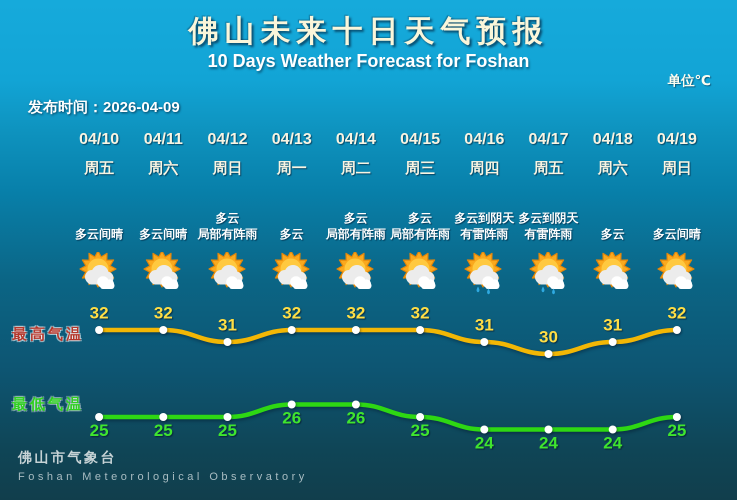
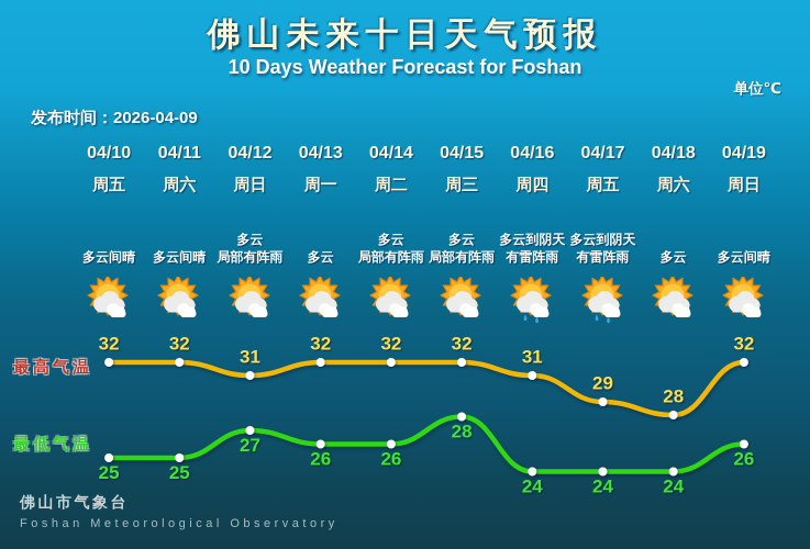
最低气温/04/12: 25 -> 27
最低气温/04/15: 25 -> 28
最高气温/04/17: 30 -> 29
最高气温/04/18: 31 -> 28
最低气温/04/19: 25 -> 26
